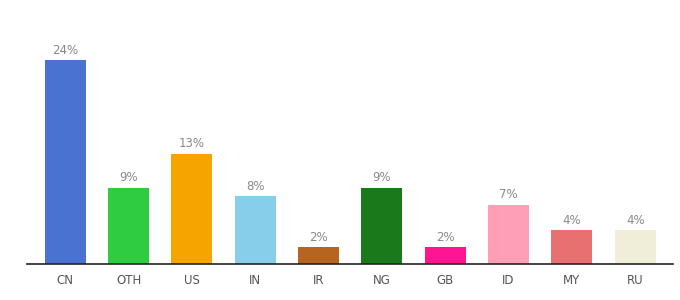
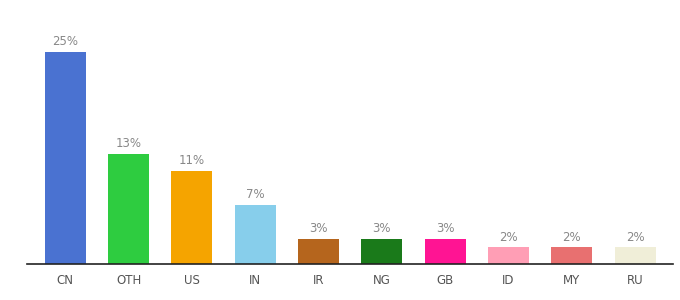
CN: 24% -> 25%
OTH: 9% -> 13%
US: 13% -> 11%
IN: 8% -> 7%
IR: 2% -> 3%
NG: 9% -> 3%
GB: 2% -> 3%
ID: 7% -> 2%
MY: 4% -> 2%
RU: 4% -> 2%
